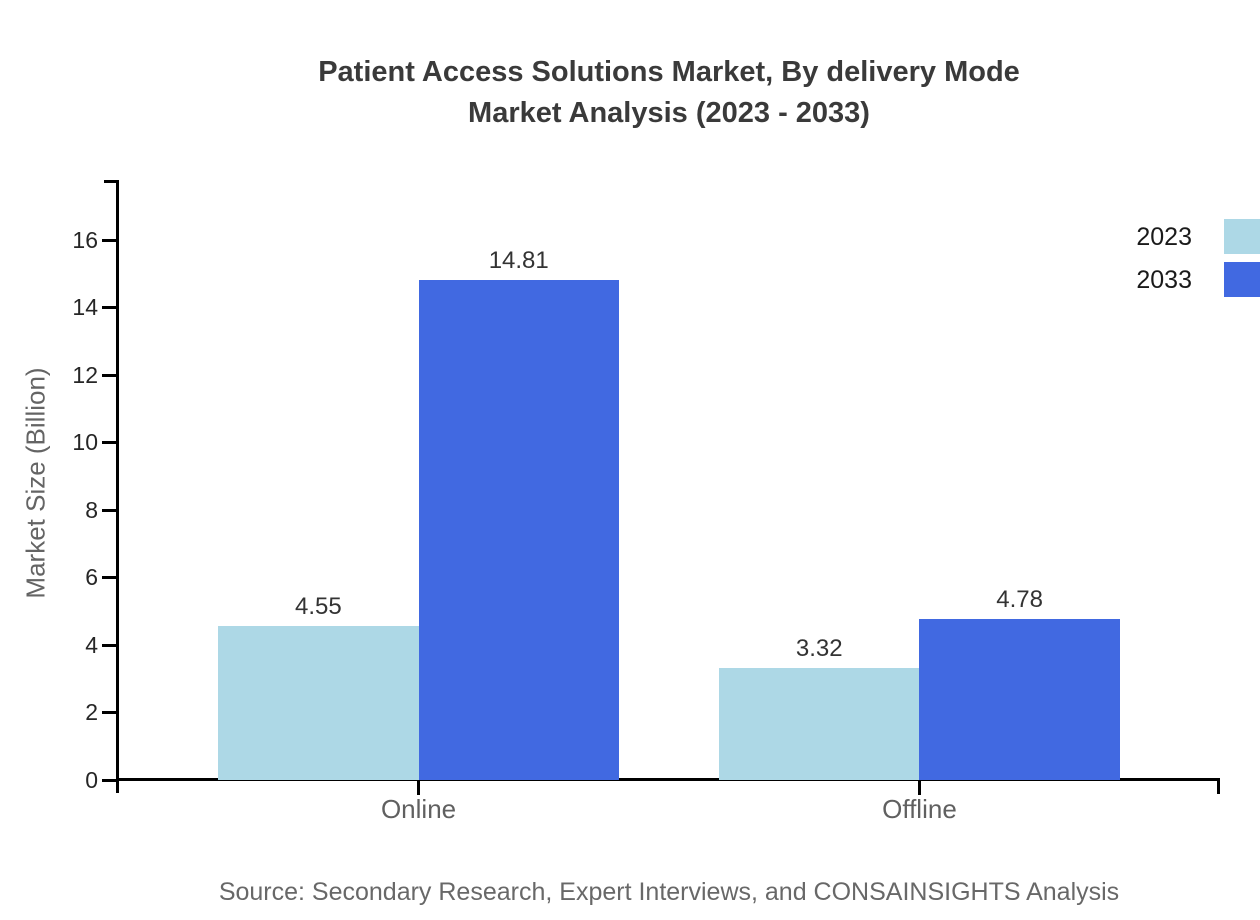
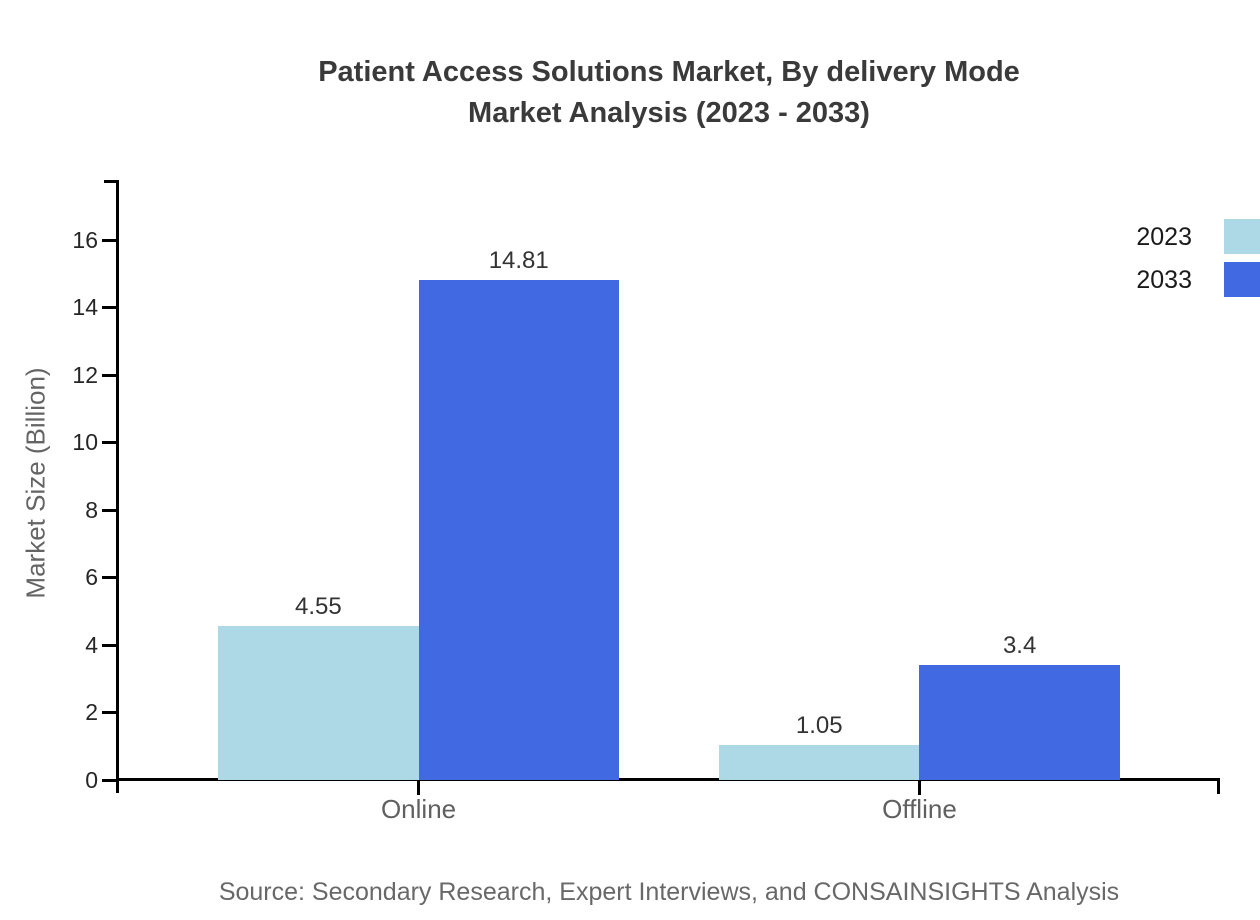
2023/Offline: 3.32 -> 1.05
2033/Offline: 4.78 -> 3.4
